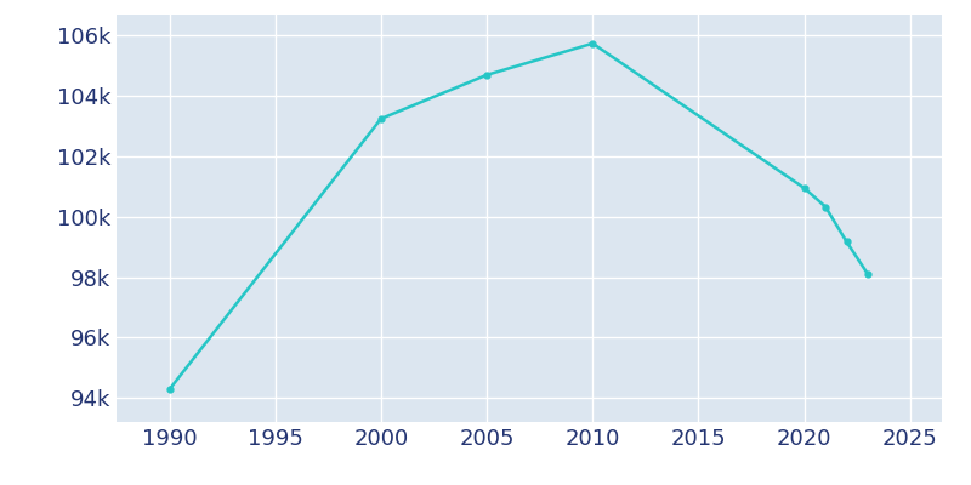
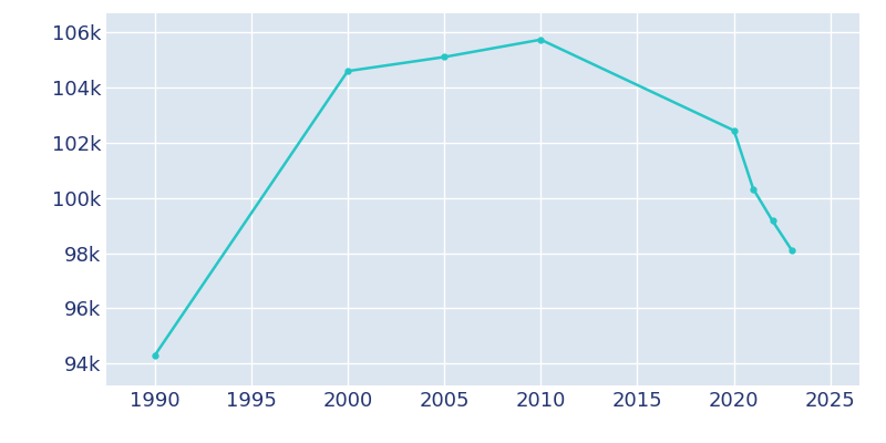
2000: 103.25k -> 104.60k
2005: 104.70k -> 105.11k
2020: 100.95k -> 102.45k
